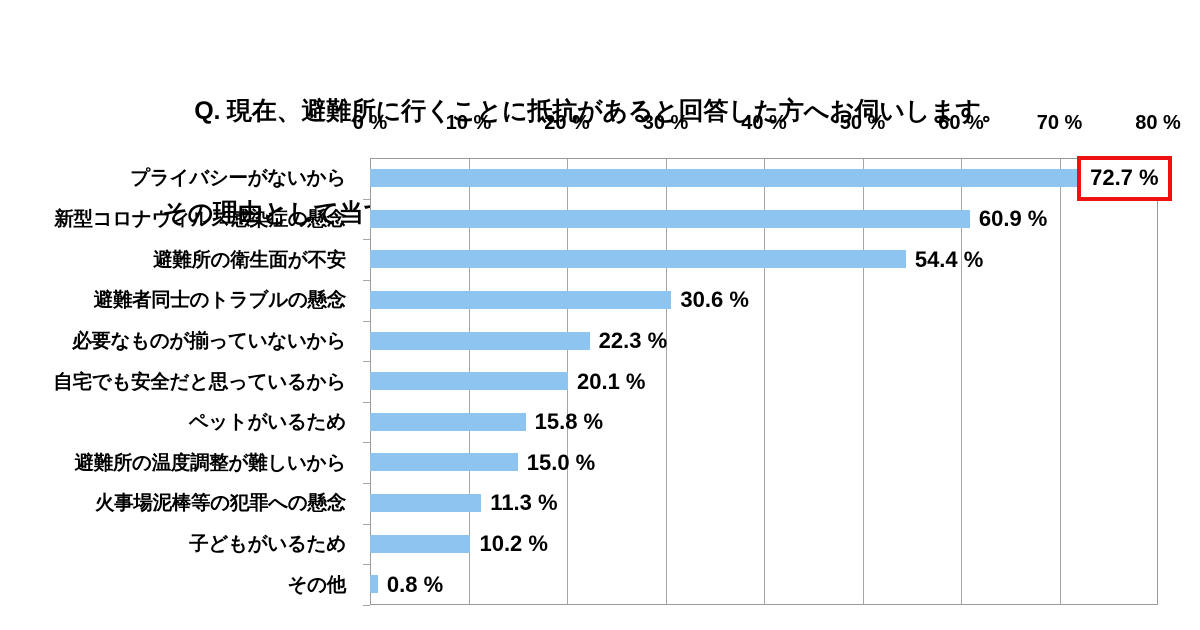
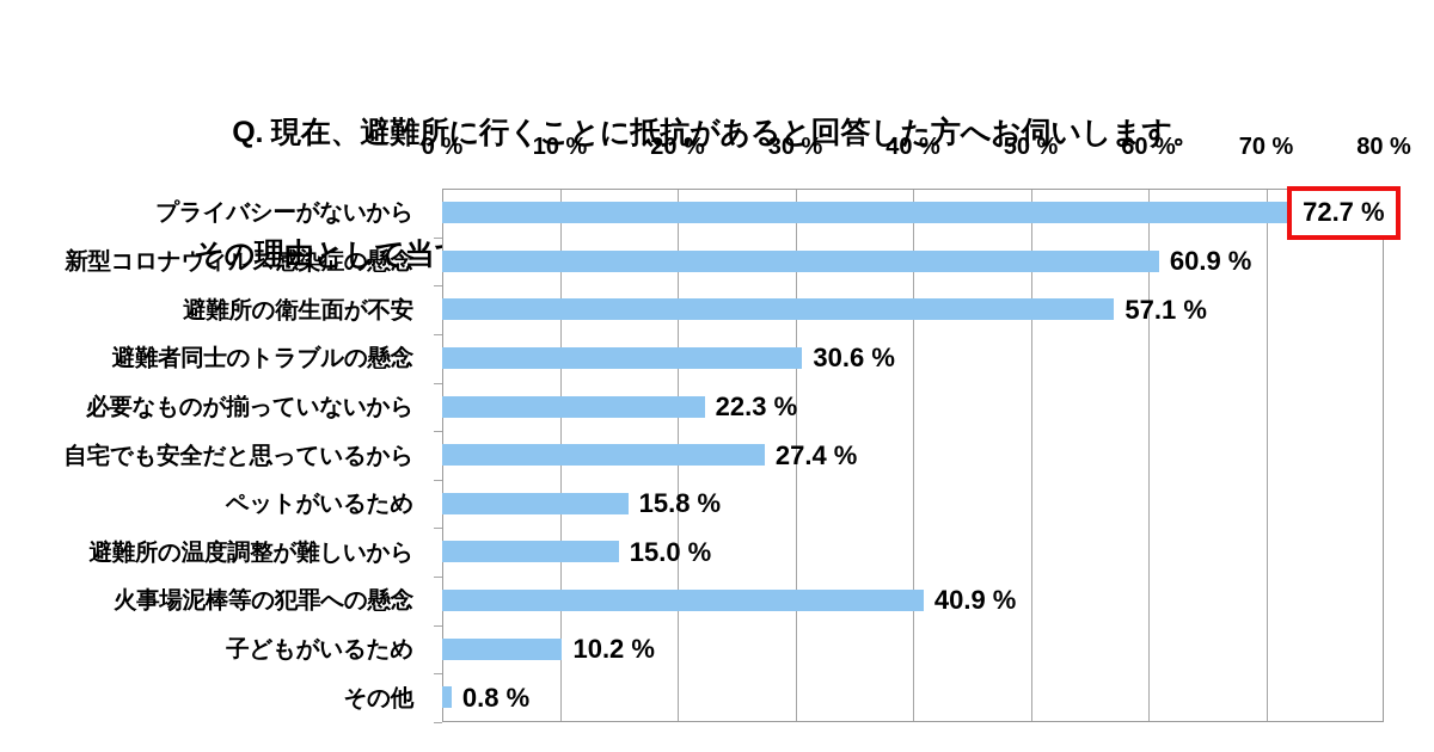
避難所の衛生面が不安: 54.4 -> 57.1
自宅でも安全だと思っているから: 20.1 -> 27.4
火事場泥棒等の犯罪への懸念: 11.3 -> 40.9
